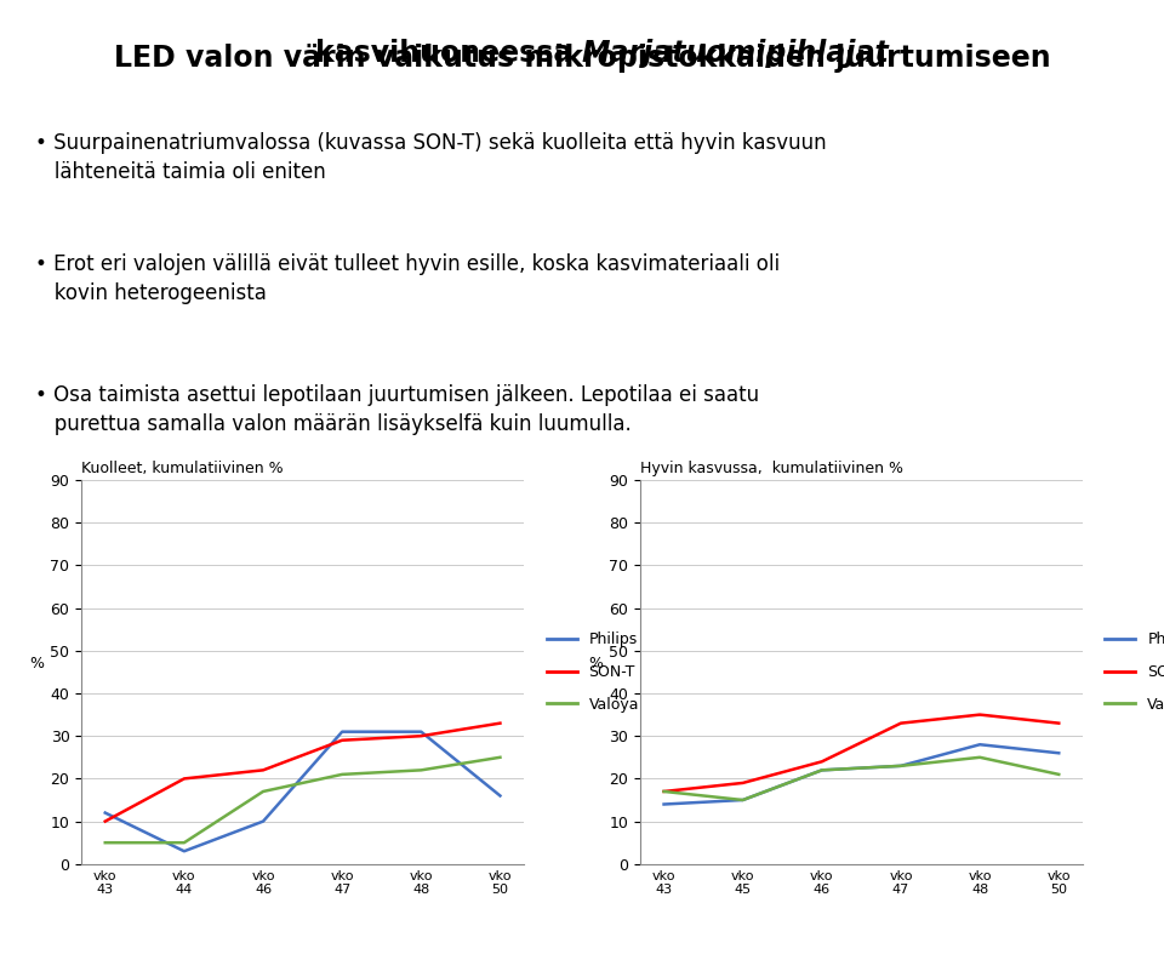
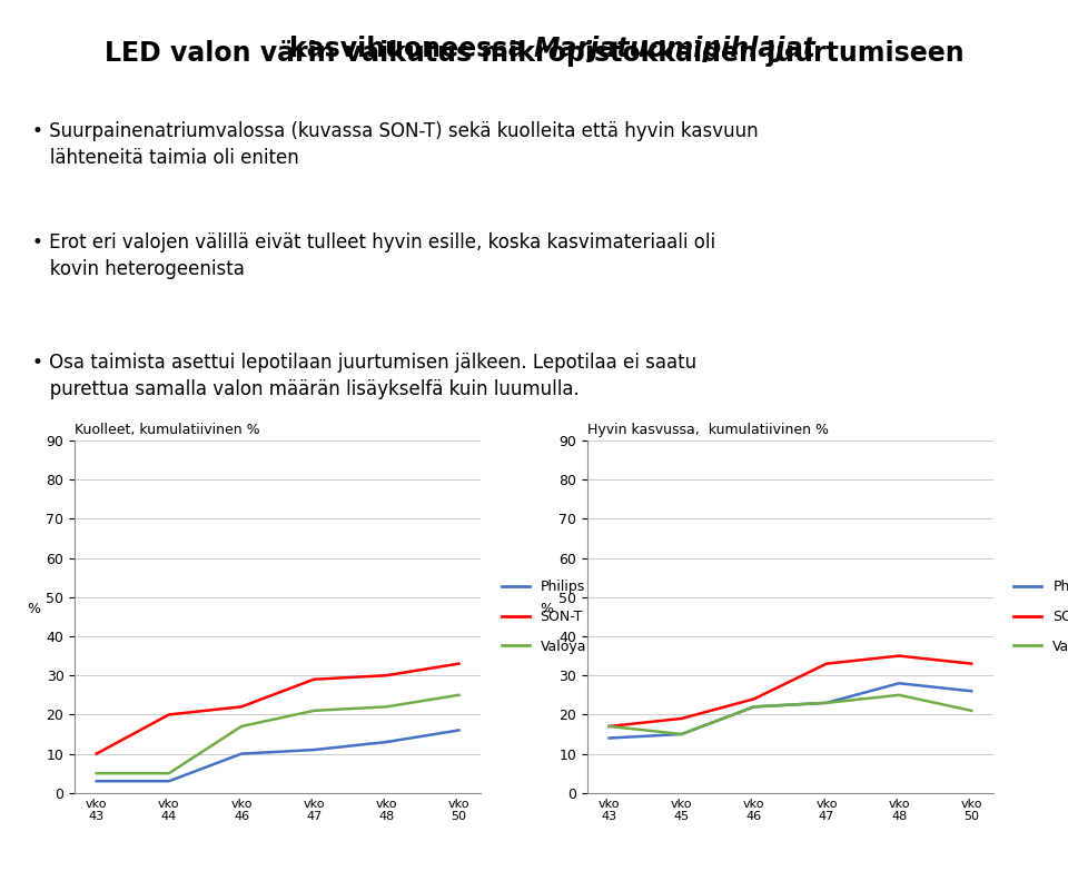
Kuolleet, kumulatiivinen %/Philips/vko 43: 12 -> 3
Kuolleet, kumulatiivinen %/Philips/vko 47: 31 -> 11
Kuolleet, kumulatiivinen %/Philips/vko 48: 31 -> 13
